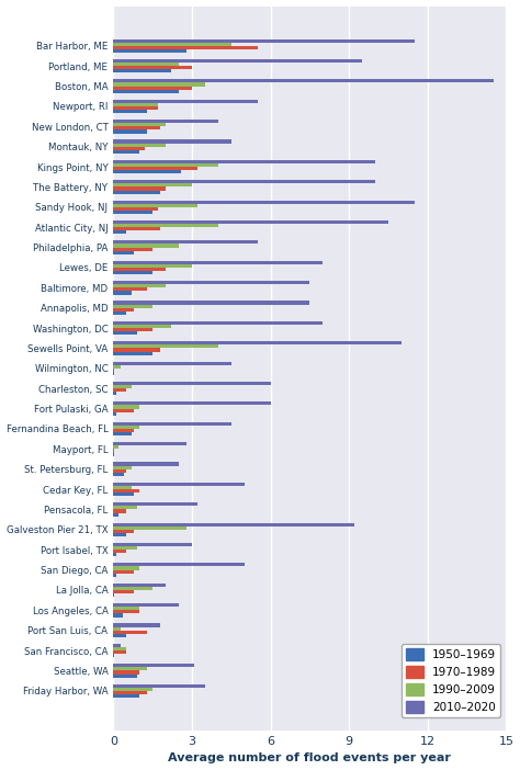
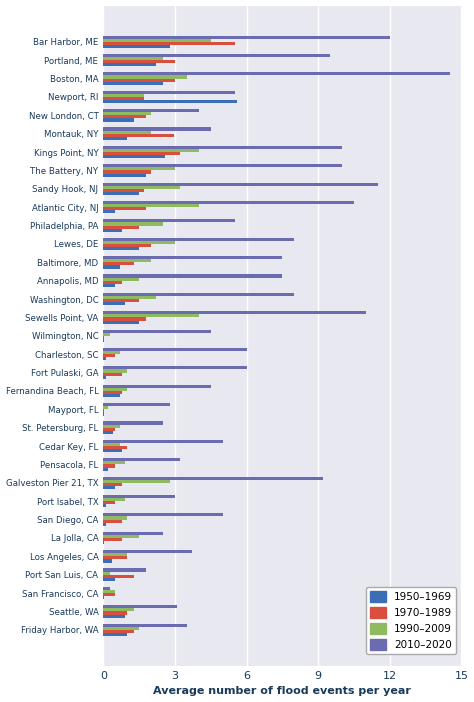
2010–2020/Bar Harbor, ME: 11.5 -> 12.0
1950–1969/Newport, RI: 1.30 -> 5.60
1970–1989/Montauk, NY: 1.20 -> 2.95
2010–2020/La Jolla, CA: 2.0 -> 2.5
2010–2020/Los Angeles, CA: 2.5 -> 3.7
